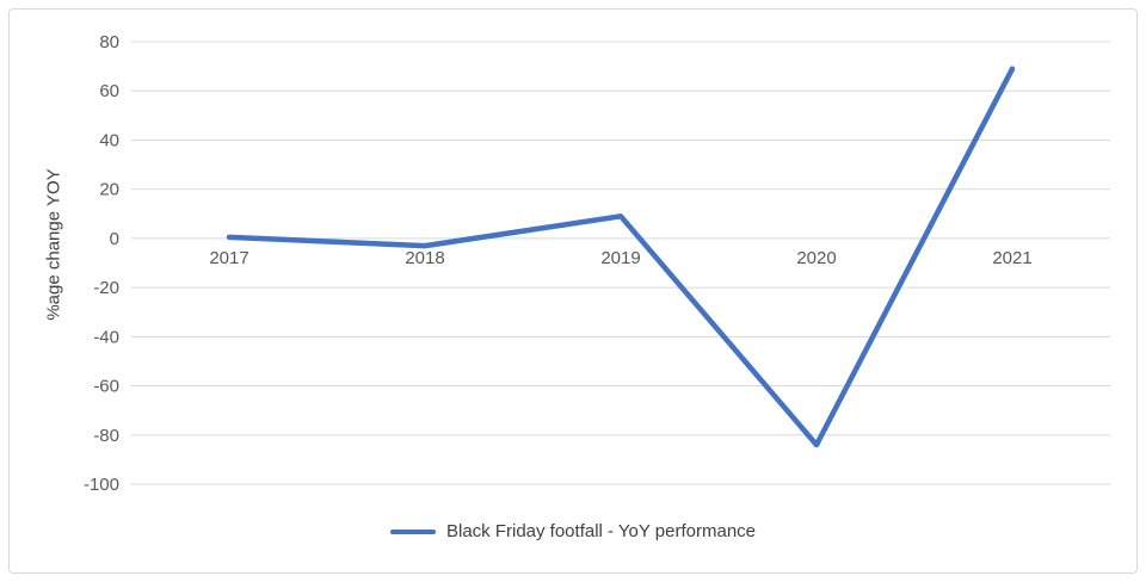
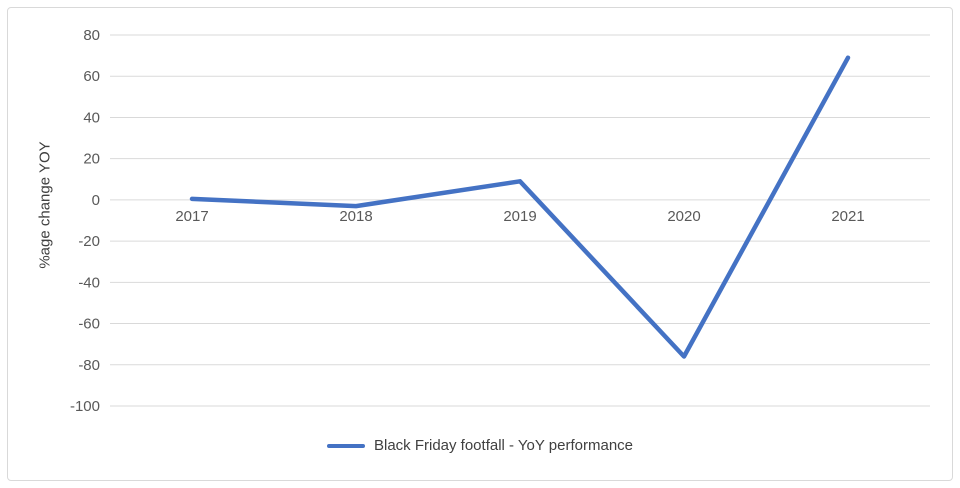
2020: -84 -> -76
